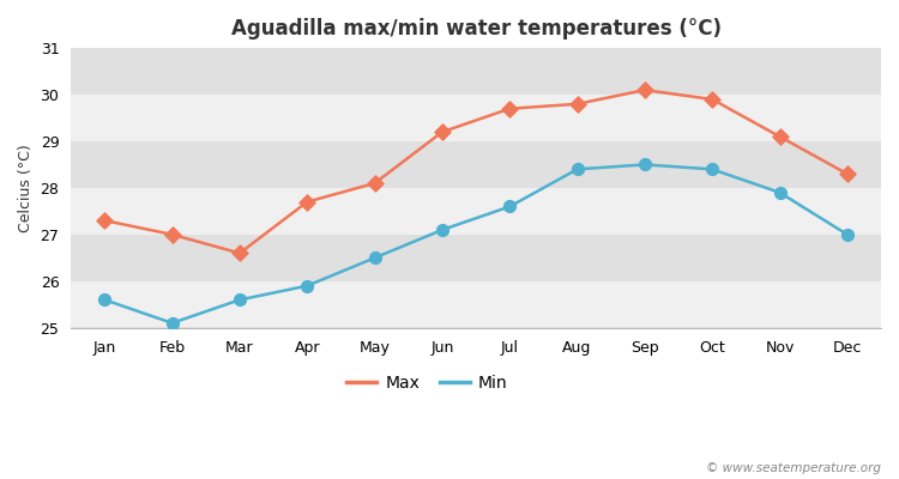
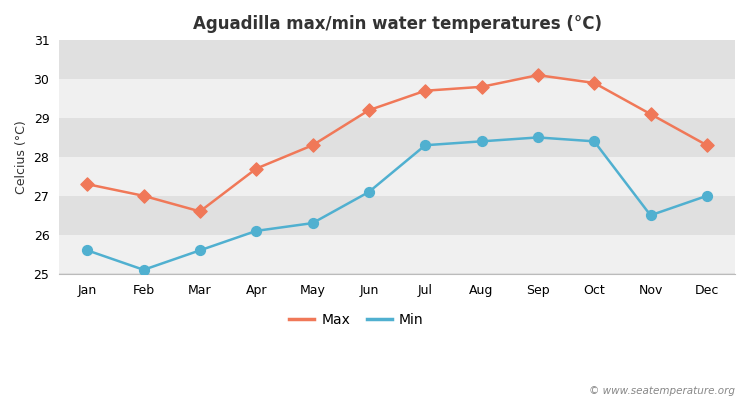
Min/Apr: 25.9 -> 26.1
Max/May: 28.1 -> 28.3
Min/May: 26.5 -> 26.3
Min/Jul: 27.6 -> 28.3
Min/Nov: 27.9 -> 26.5
